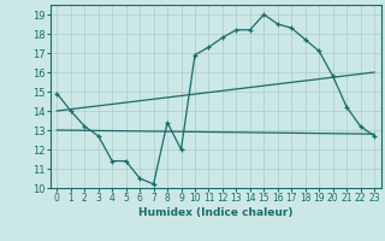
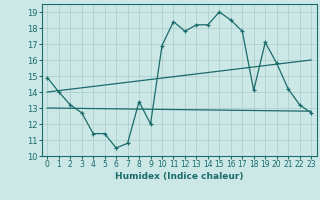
7: 10.2 -> 10.8
11: 17.3 -> 18.4
17: 18.3 -> 17.8
18: 17.7 -> 14.1
